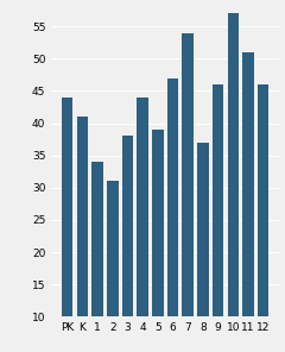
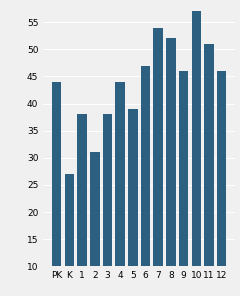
K: 41 -> 27
1: 34 -> 38
8: 37 -> 52
